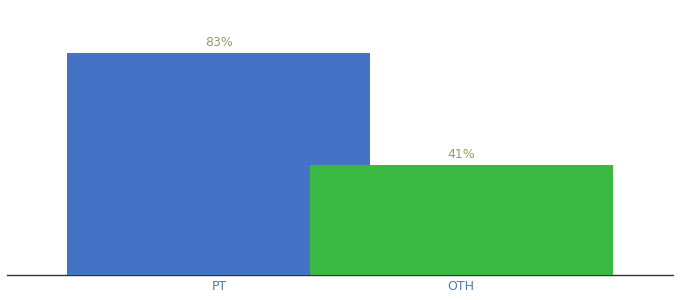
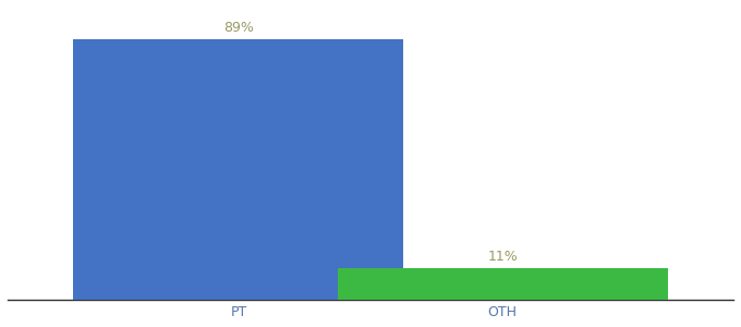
PT: 83% -> 89%
OTH: 41% -> 11%
